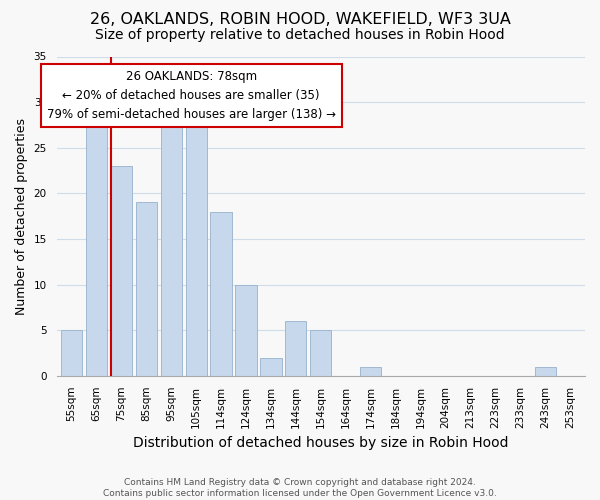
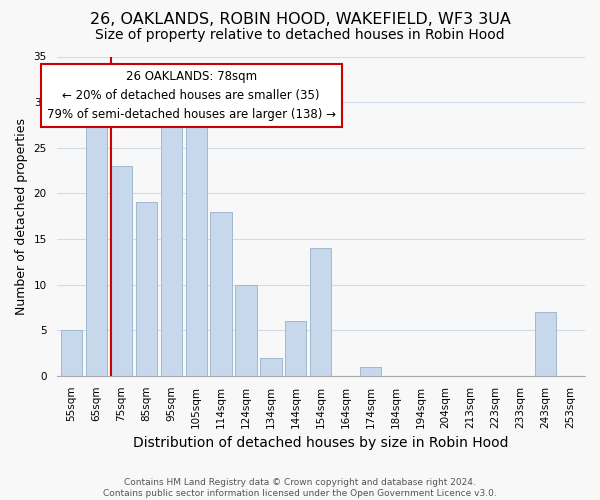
154sqm: 5 -> 14
243sqm: 1 -> 7
